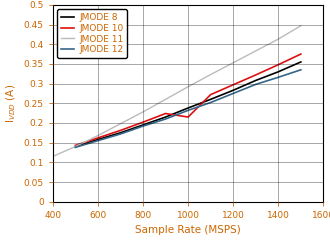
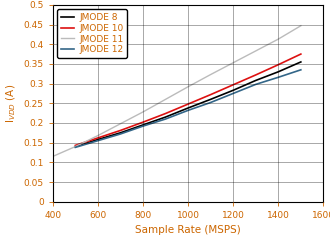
JMODE 10/1000: 0.215 -> 0.248
